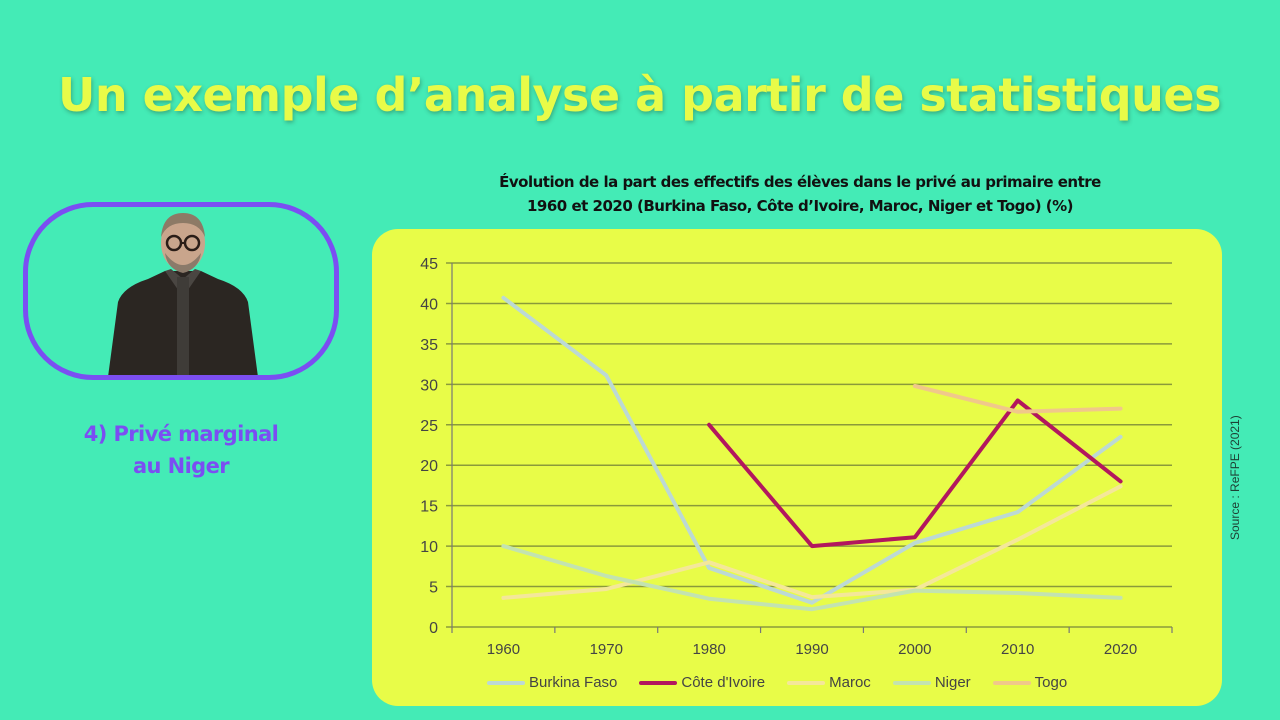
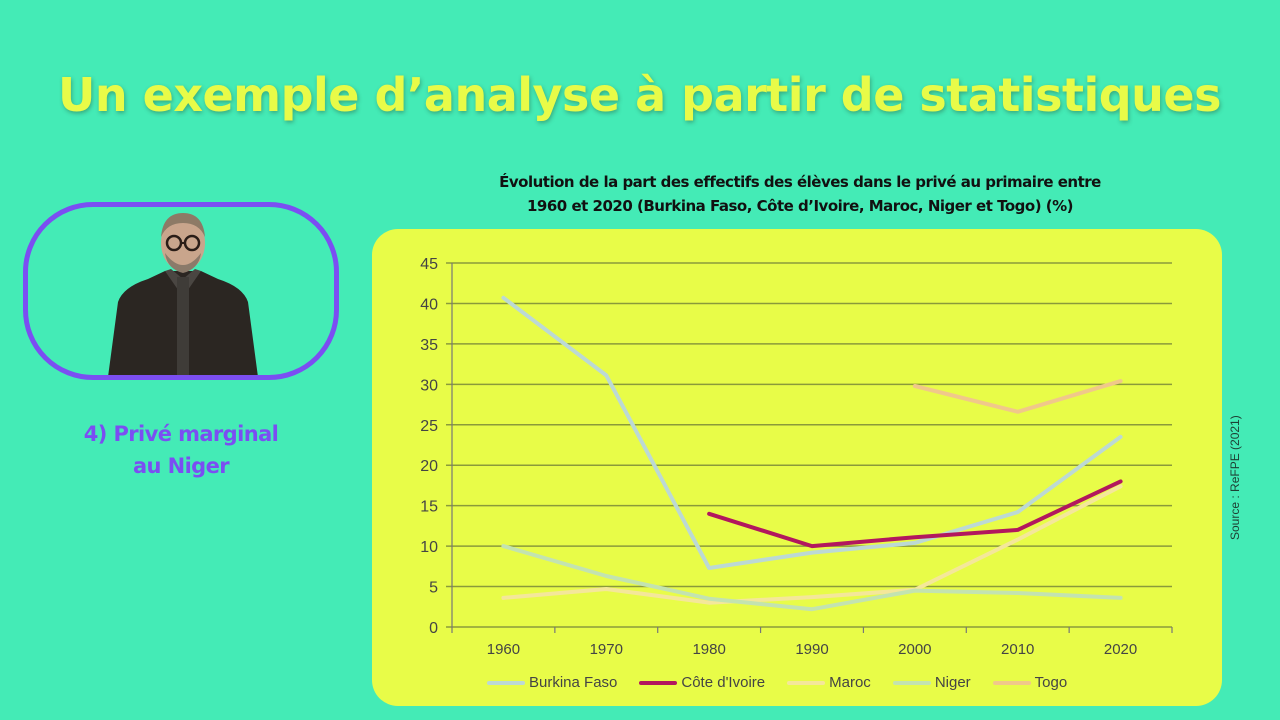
Côte d'Ivoire/1980: 25 -> 14
Maroc/1980: 8 -> 3
Burkina Faso/1990: 3 -> 9
Côte d'Ivoire/2010: 28 -> 12
Togo/2020: 27 -> 30
